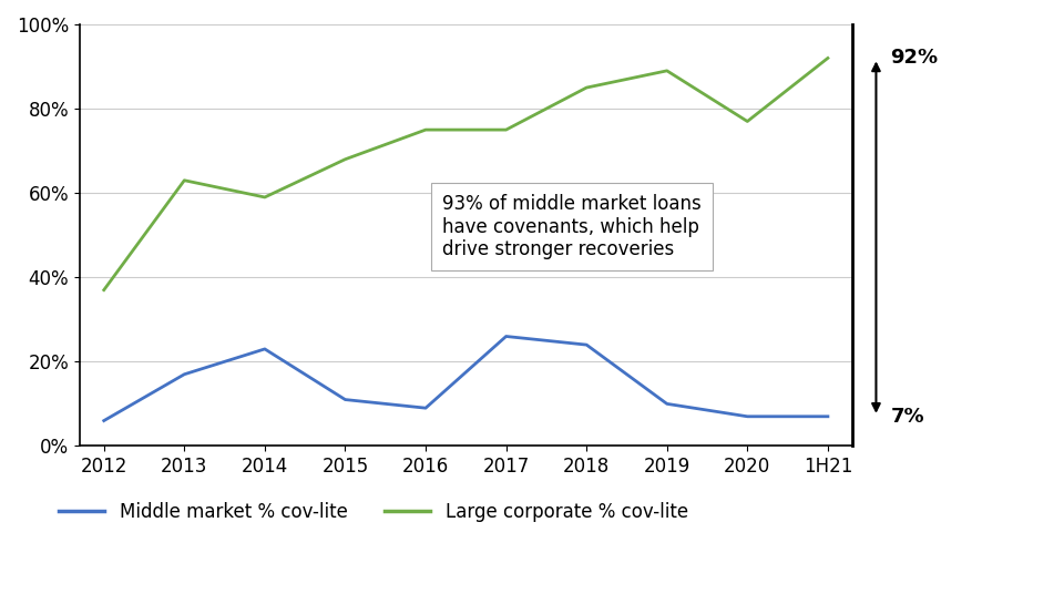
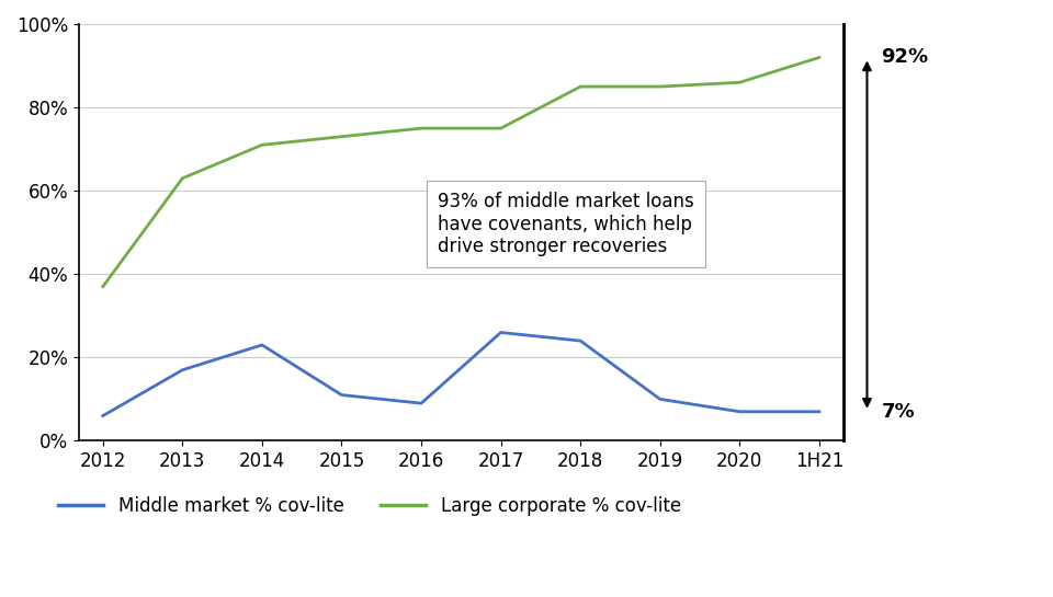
Large corporate % cov-lite/2014: 59% -> 71%
Large corporate % cov-lite/2015: 68% -> 73%
Large corporate % cov-lite/2019: 89% -> 85%
Large corporate % cov-lite/2020: 77% -> 86%
